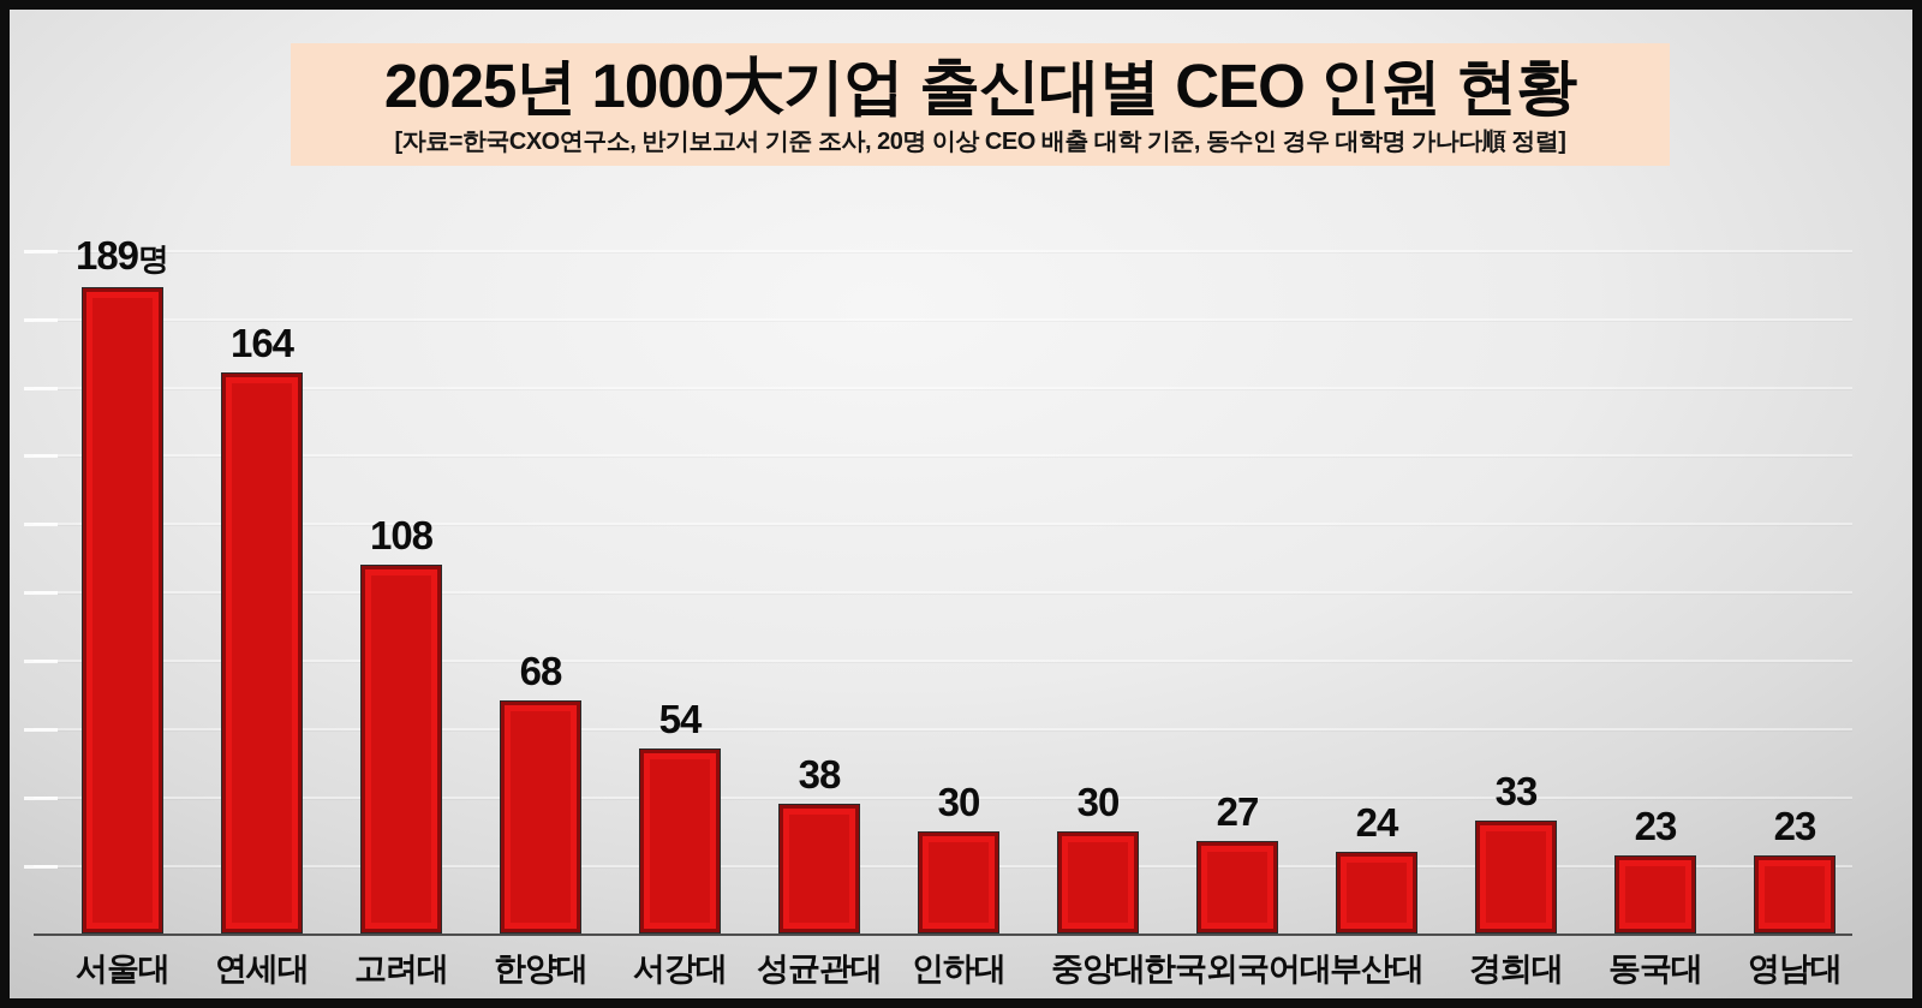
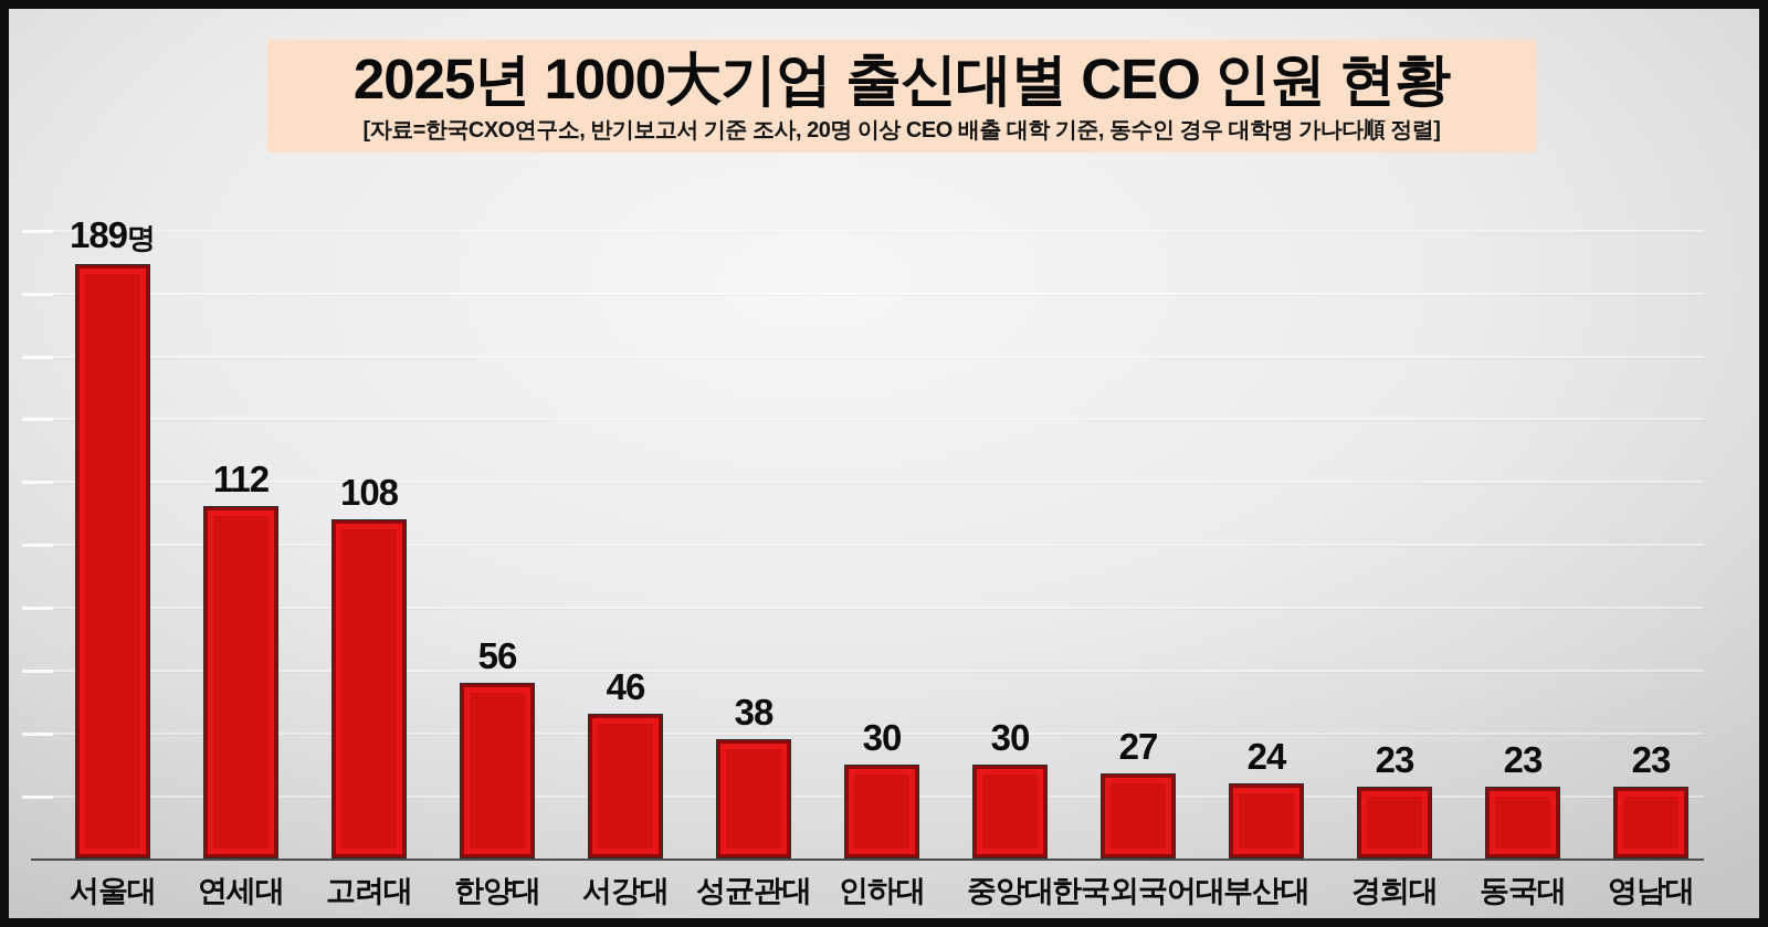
연세대: 164 -> 112
한양대: 68 -> 56
서강대: 54 -> 46
경희대: 33 -> 23
